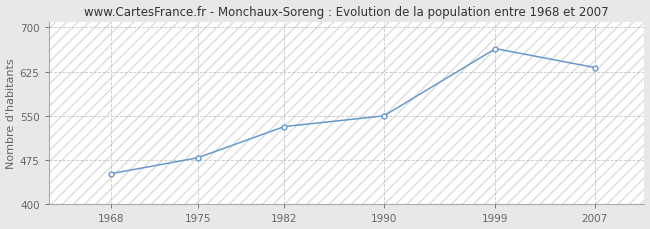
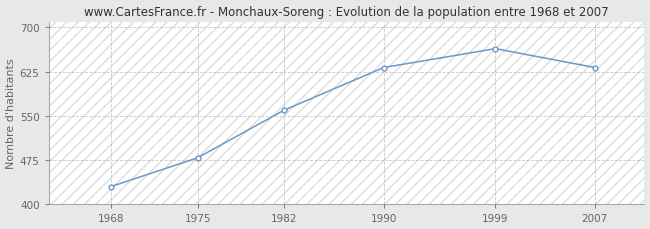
1968: 452 -> 430
1982: 532 -> 560
1990: 550 -> 632
